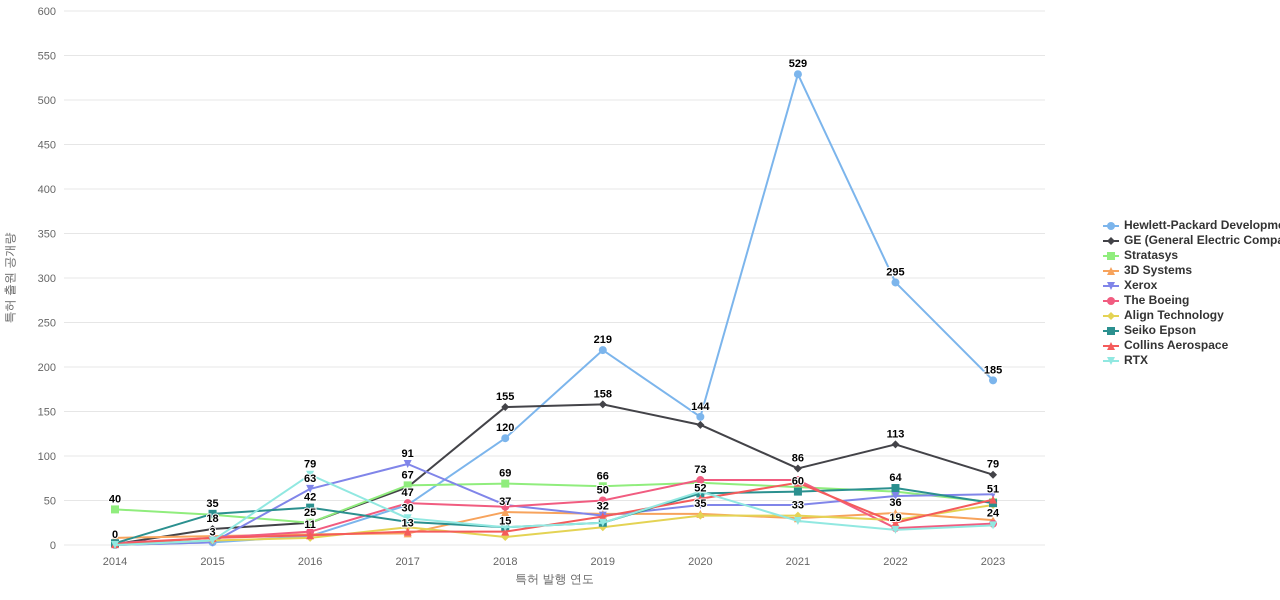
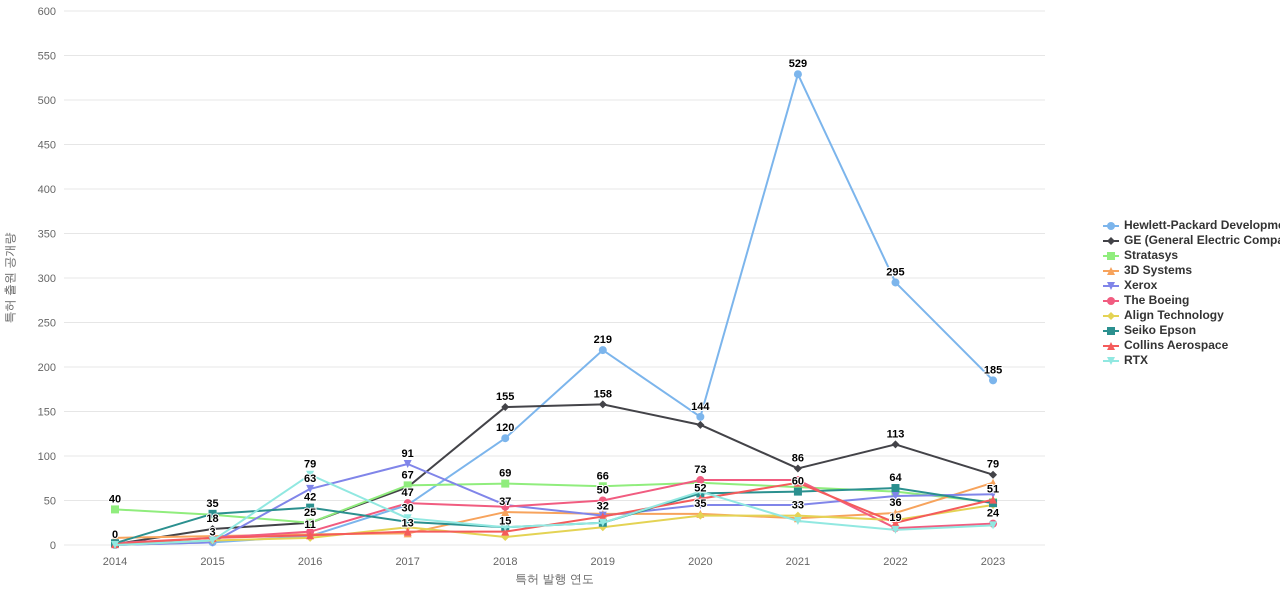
3D Systems/2023: 30 -> 70
